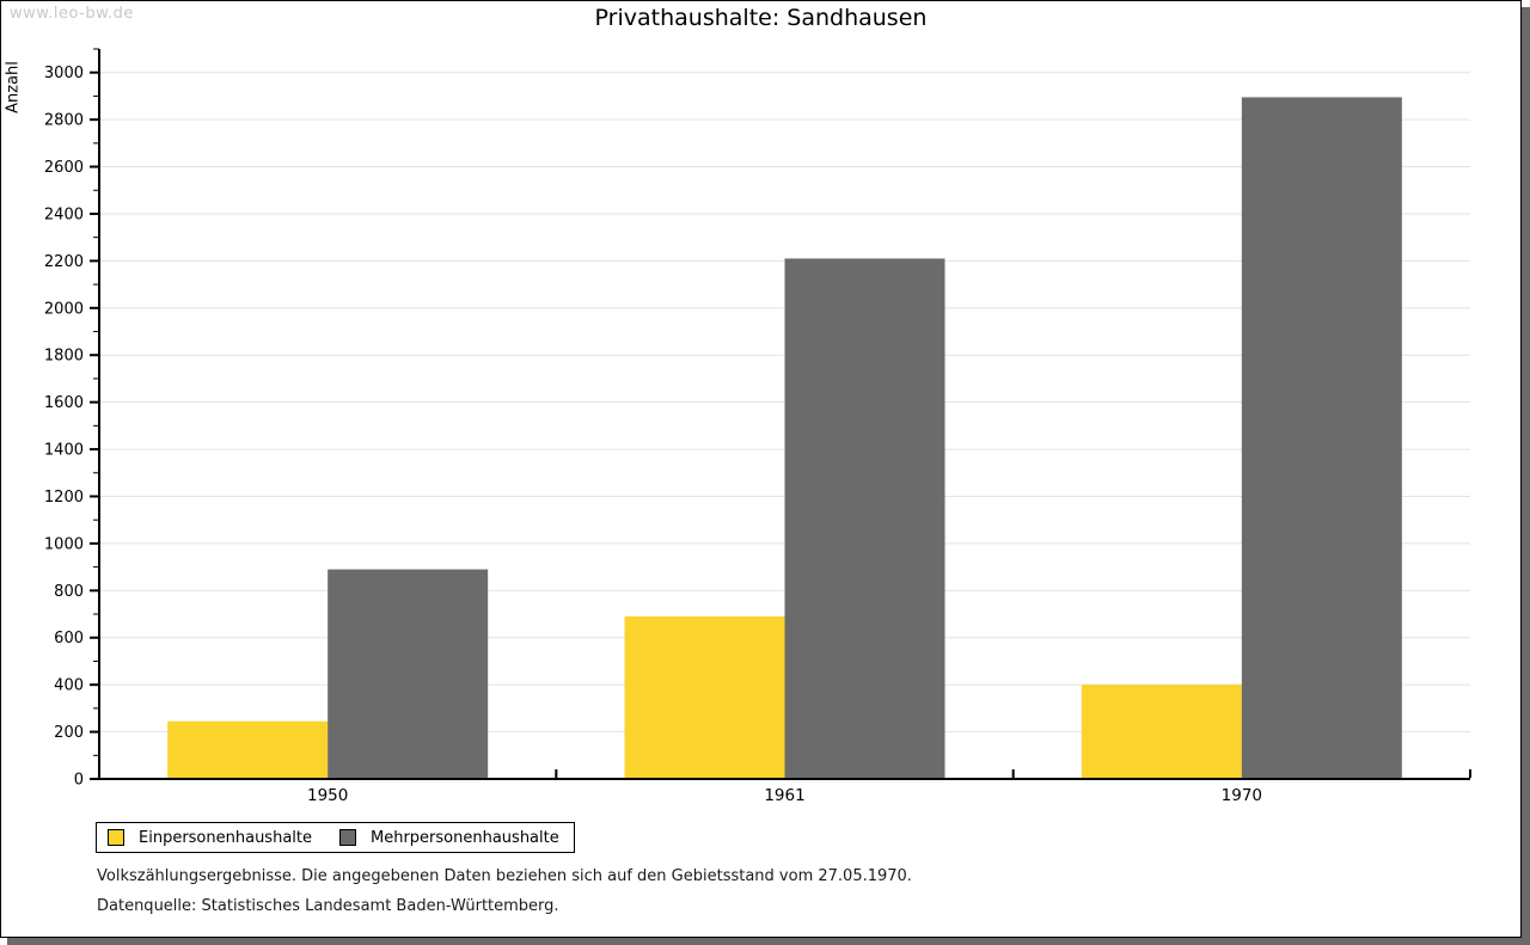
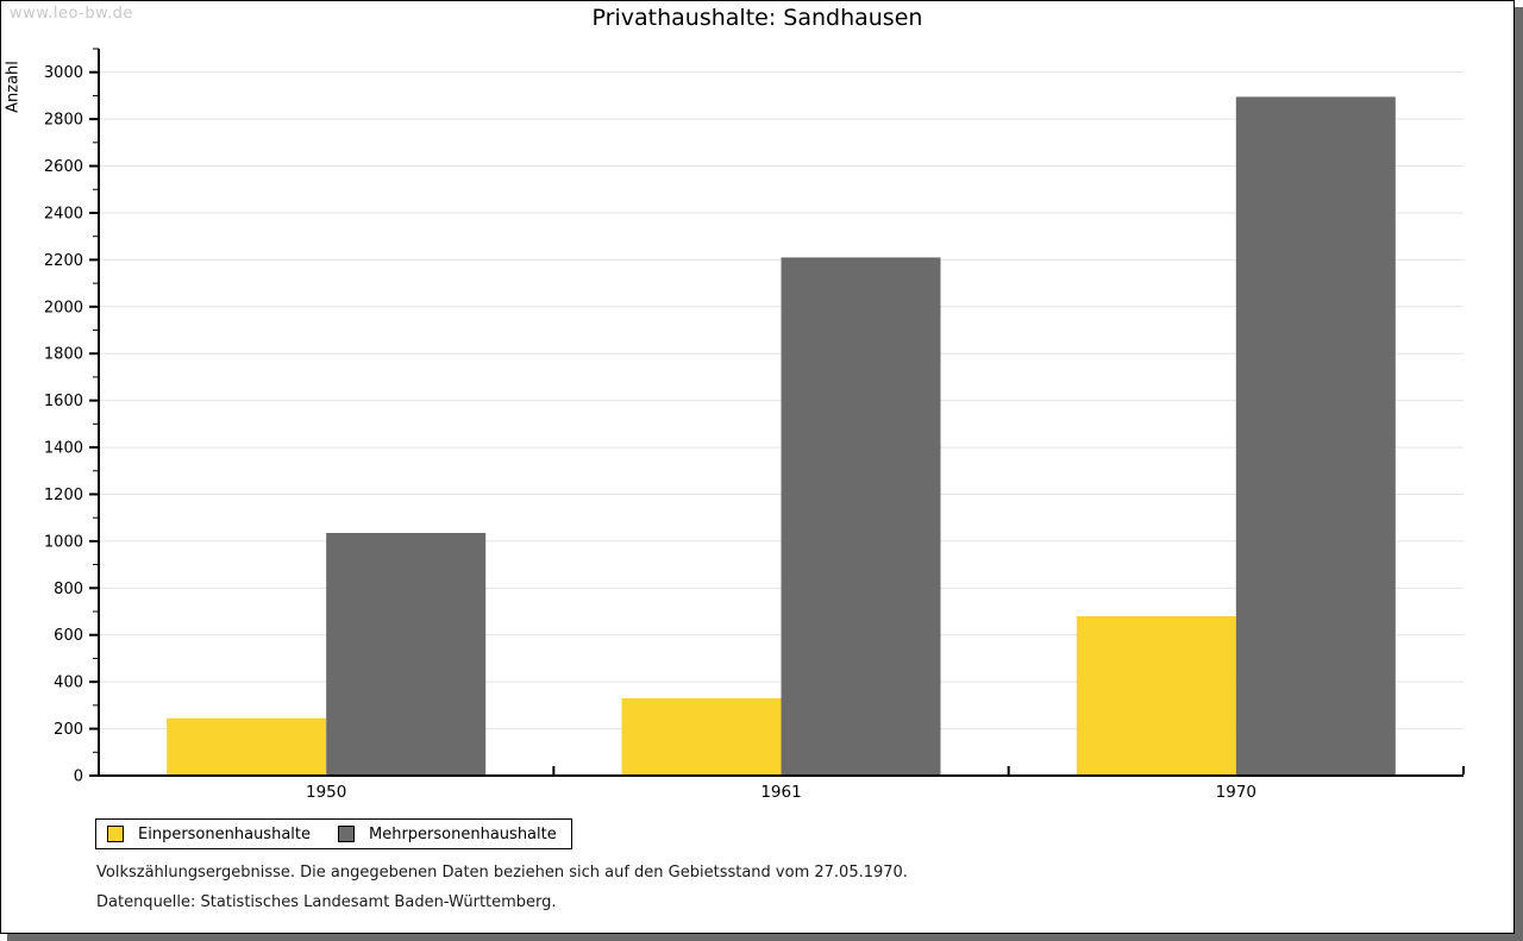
Mehrpersonenhaushalte/1950: 890 -> 1040
Einpersonenhaushalte/1961: 690 -> 330
Einpersonenhaushalte/1970: 400 -> 680
